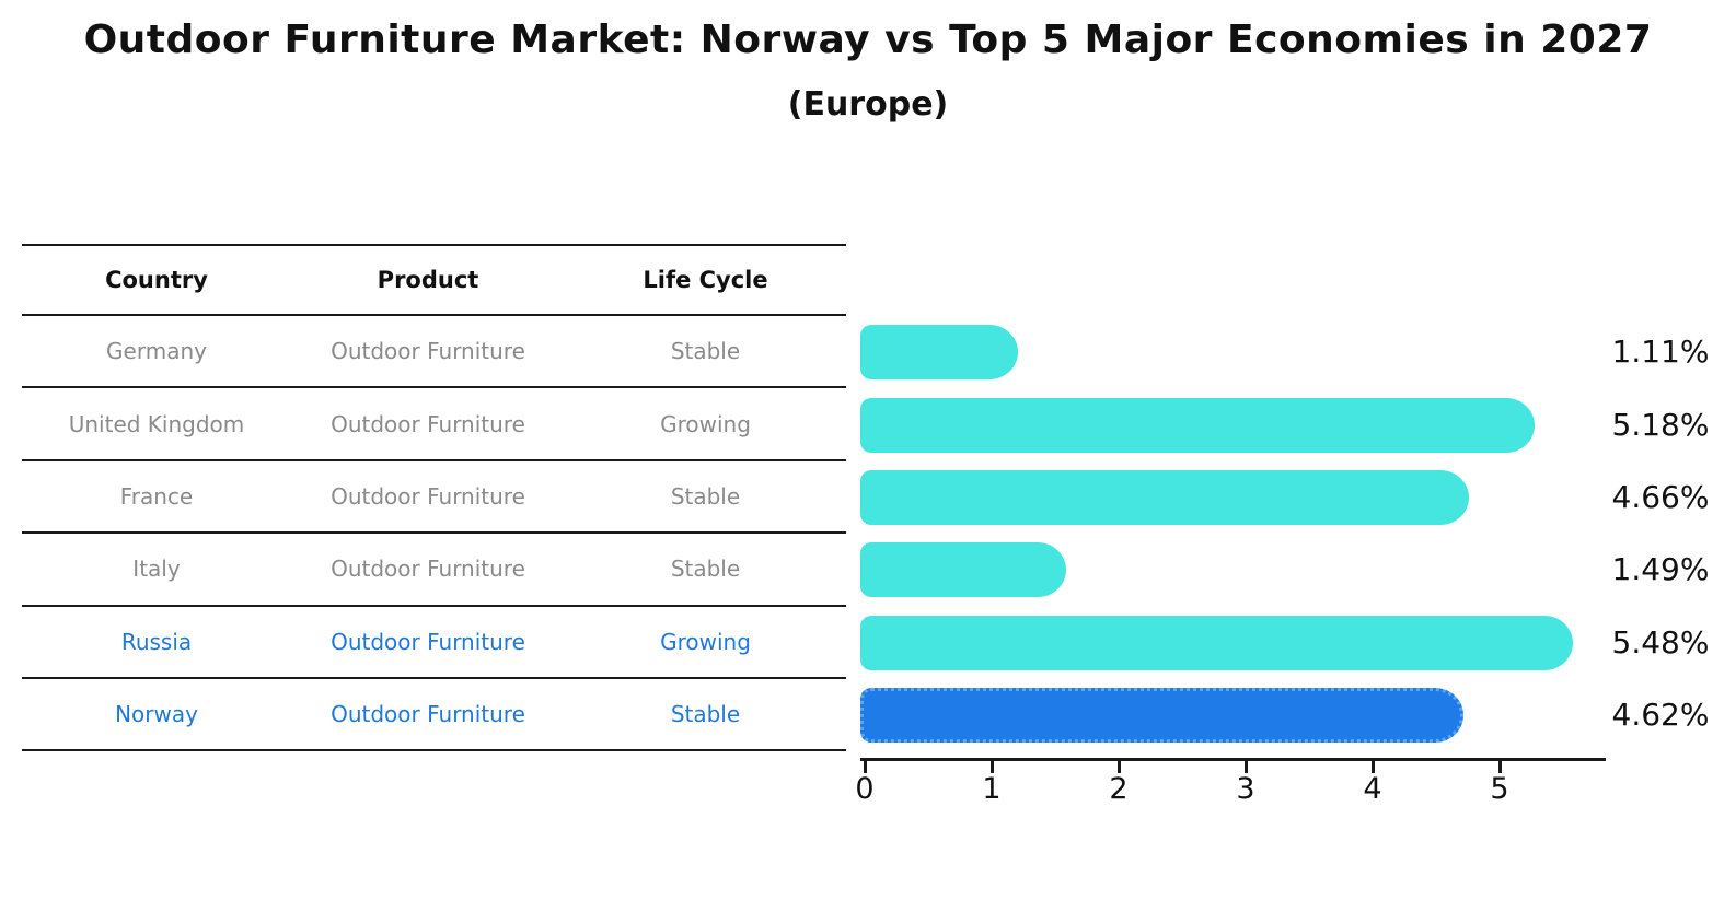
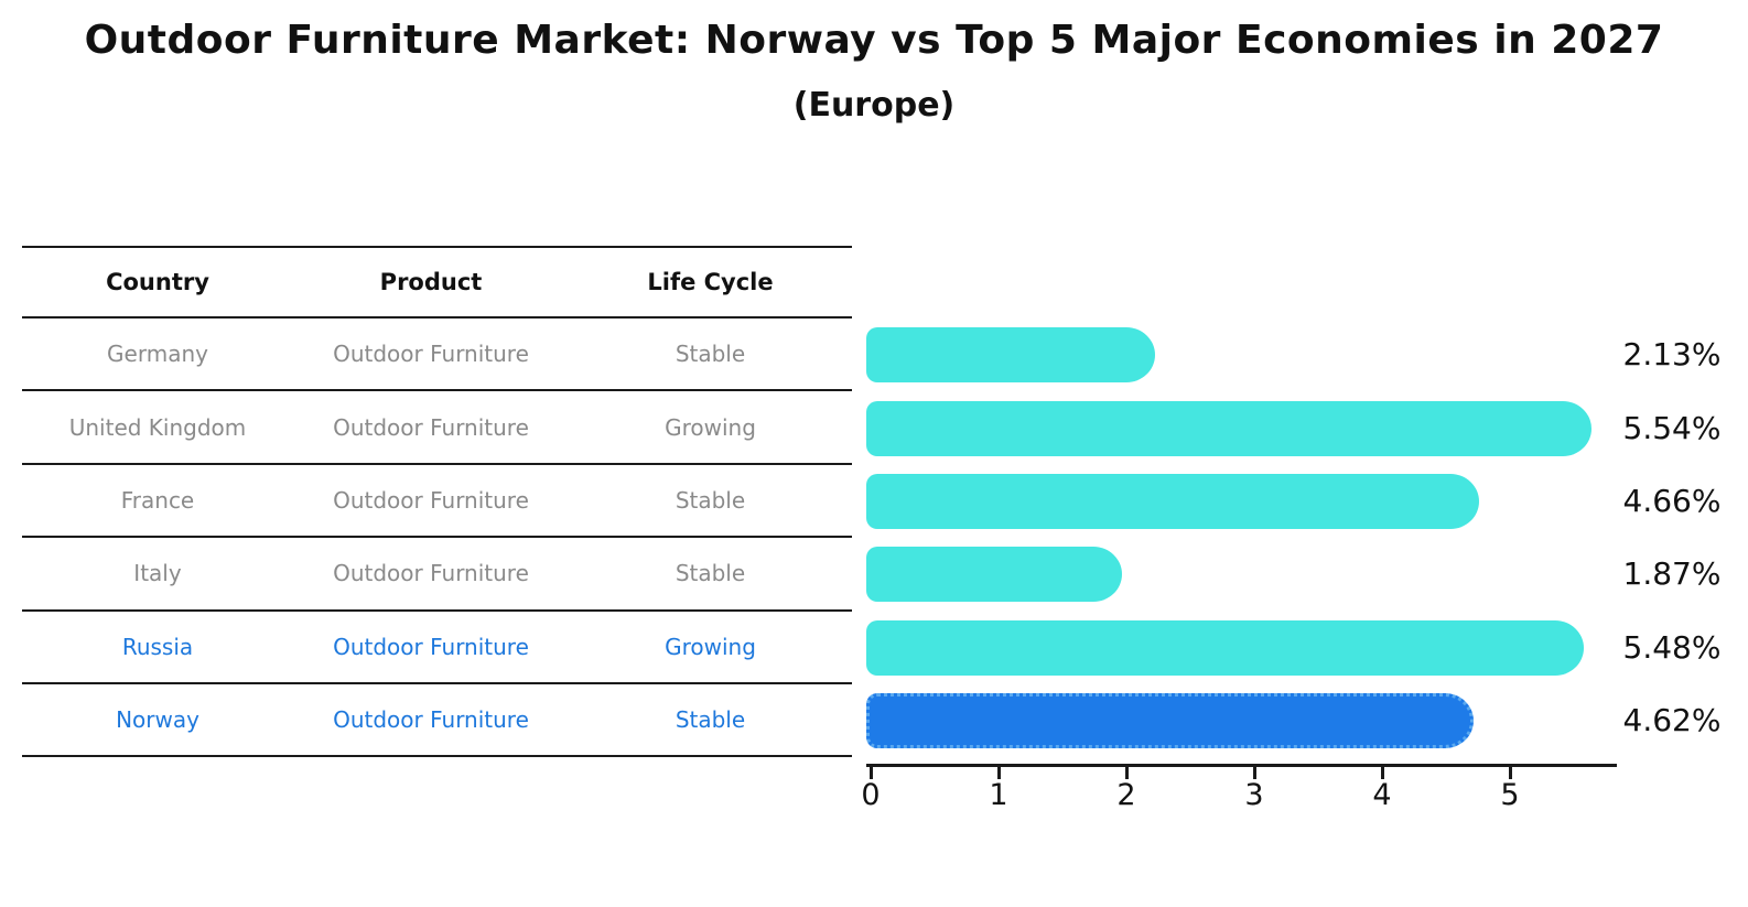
Germany: 1.11% -> 2.13%
United Kingdom: 5.18% -> 5.54%
Italy: 1.49% -> 1.87%
